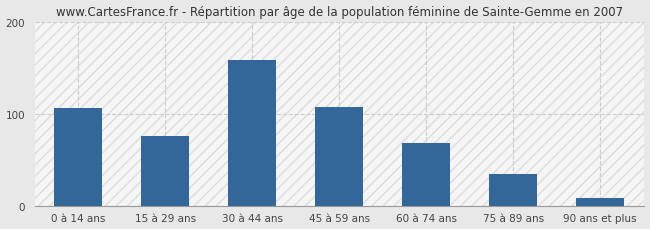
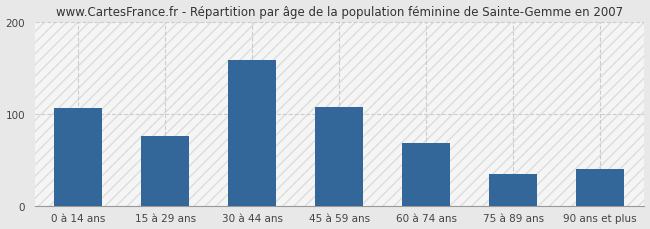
90 ans et plus: 8 -> 40
